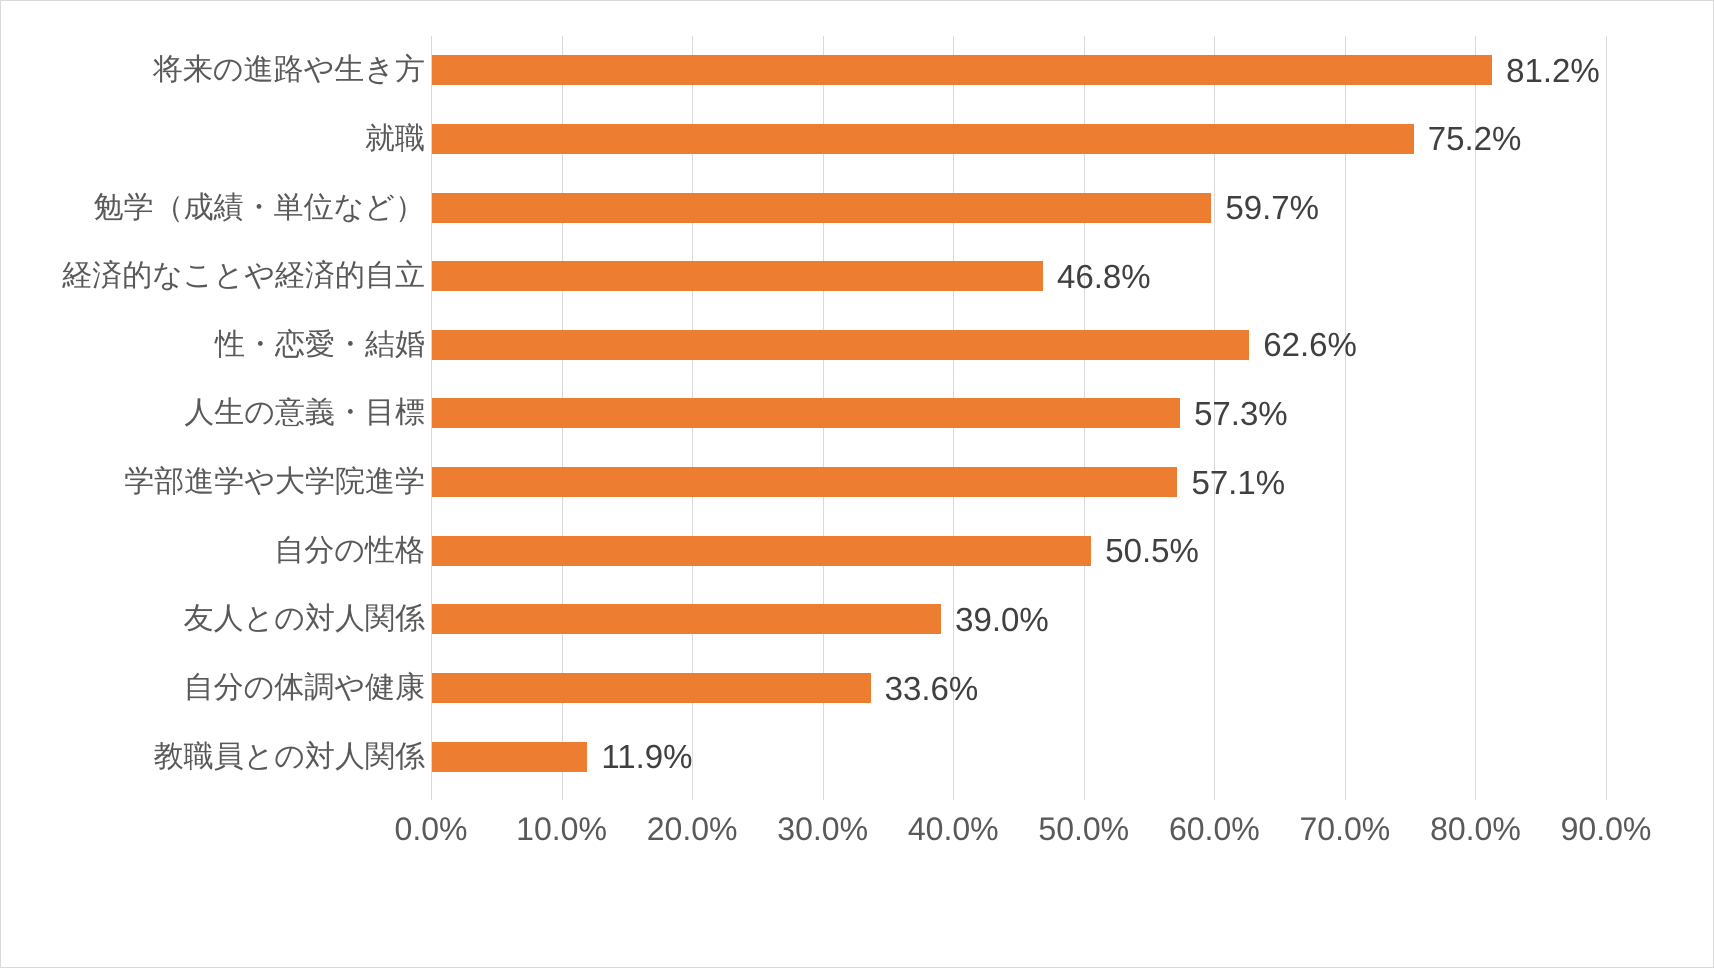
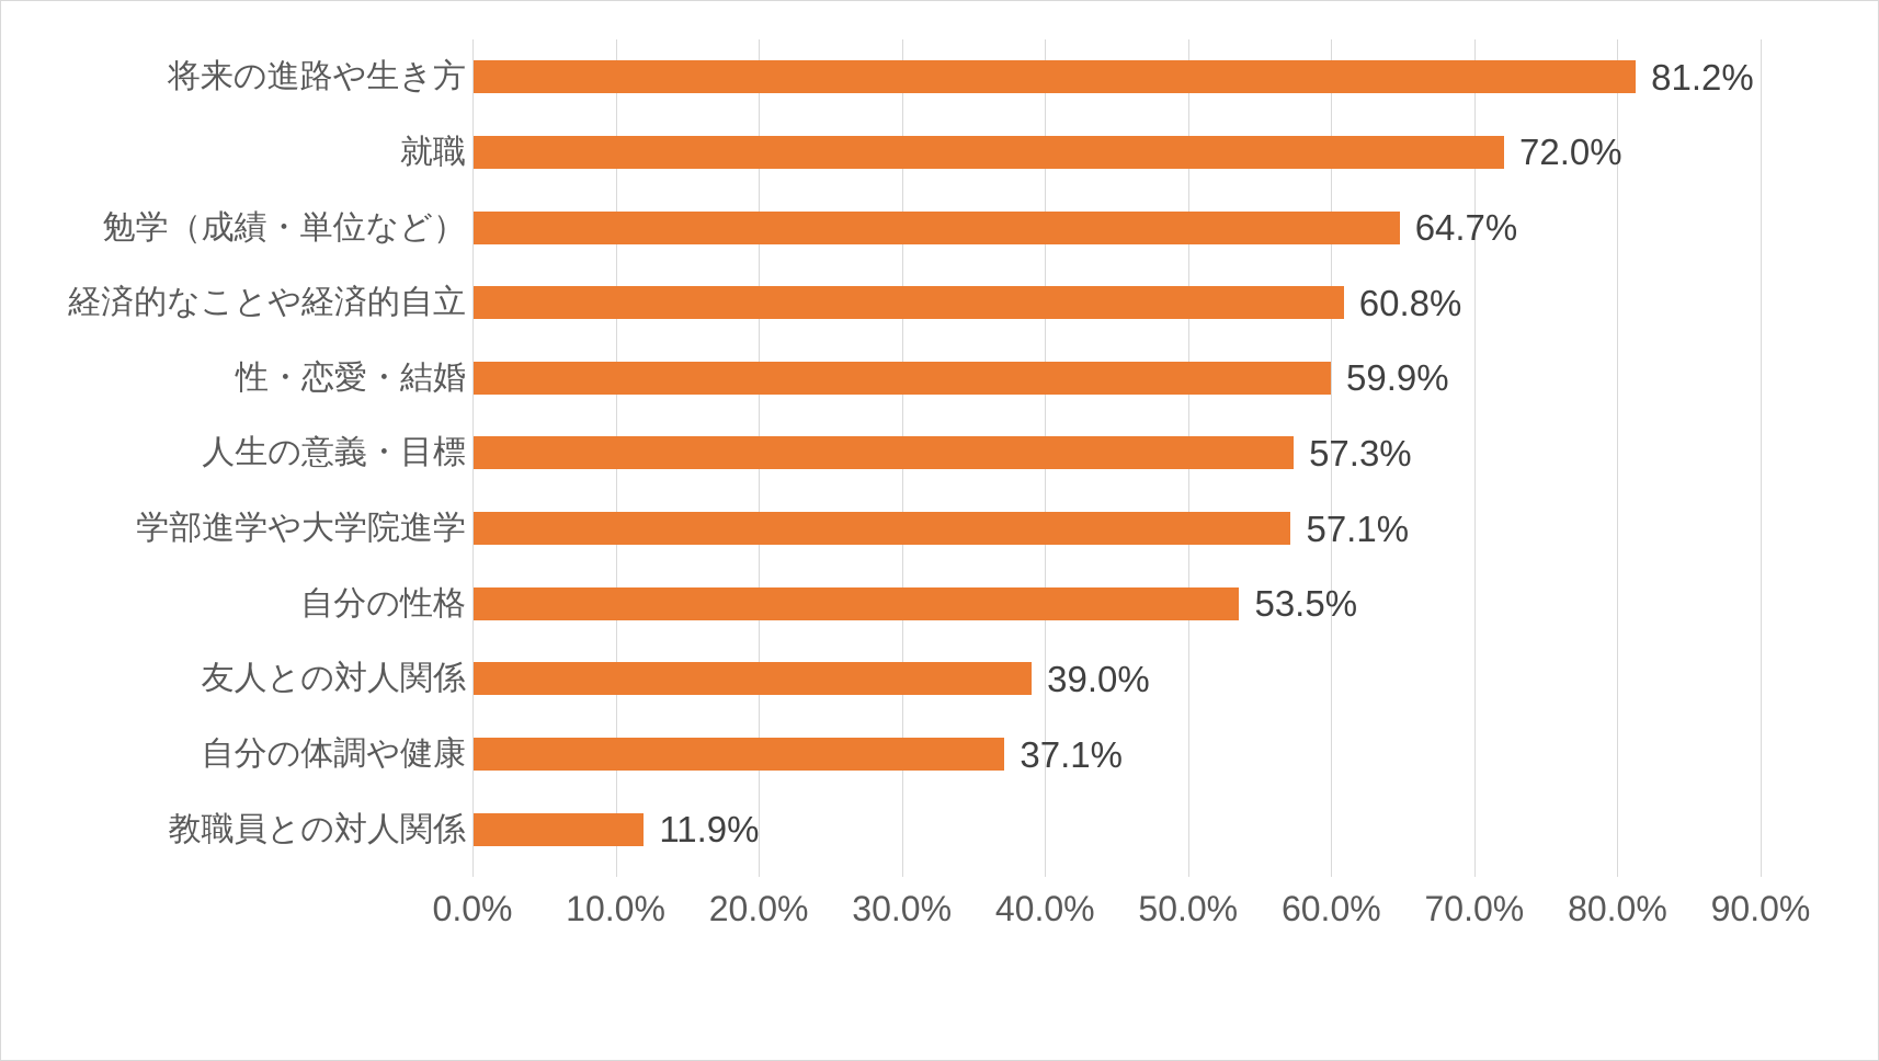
就職: 75.2% -> 72.0%
勉学（成績・単位など）: 59.7% -> 64.7%
経済的なことや経済的自立: 46.8% -> 60.8%
性・恋愛・結婚: 62.6% -> 59.9%
自分の性格: 50.5% -> 53.5%
自分の体調や健康: 33.6% -> 37.1%
